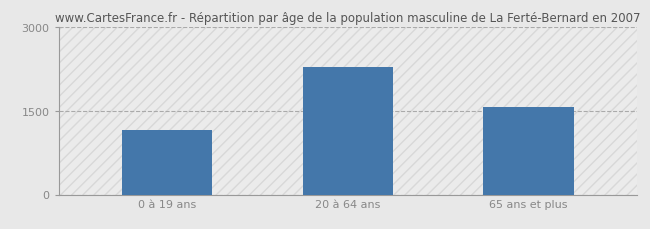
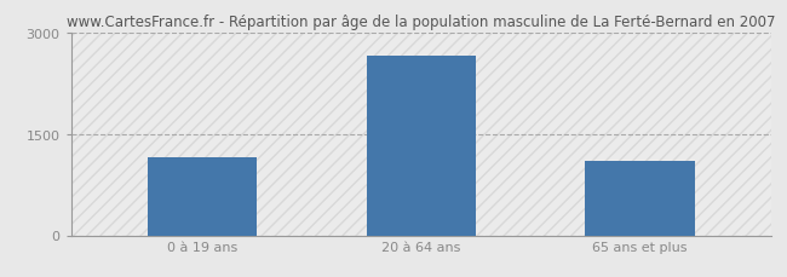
20 à 64 ans: 2280 -> 2650
65 ans et plus: 1560 -> 1100
